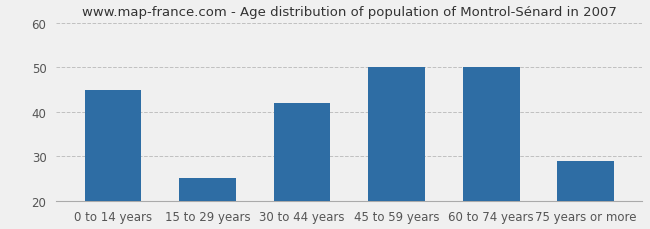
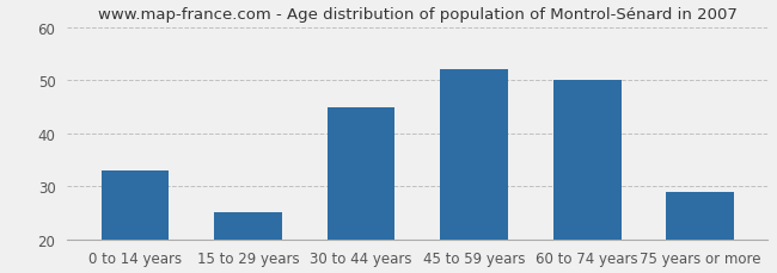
0 to 14 years: 45 -> 33
30 to 44 years: 42 -> 45
45 to 59 years: 50 -> 52
